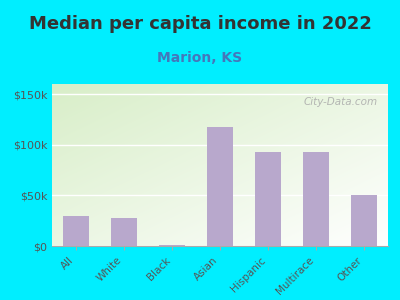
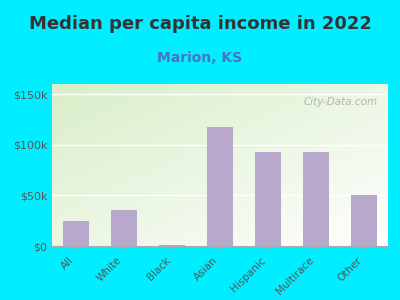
All: $30k -> $25k
White: $28k -> $36k
